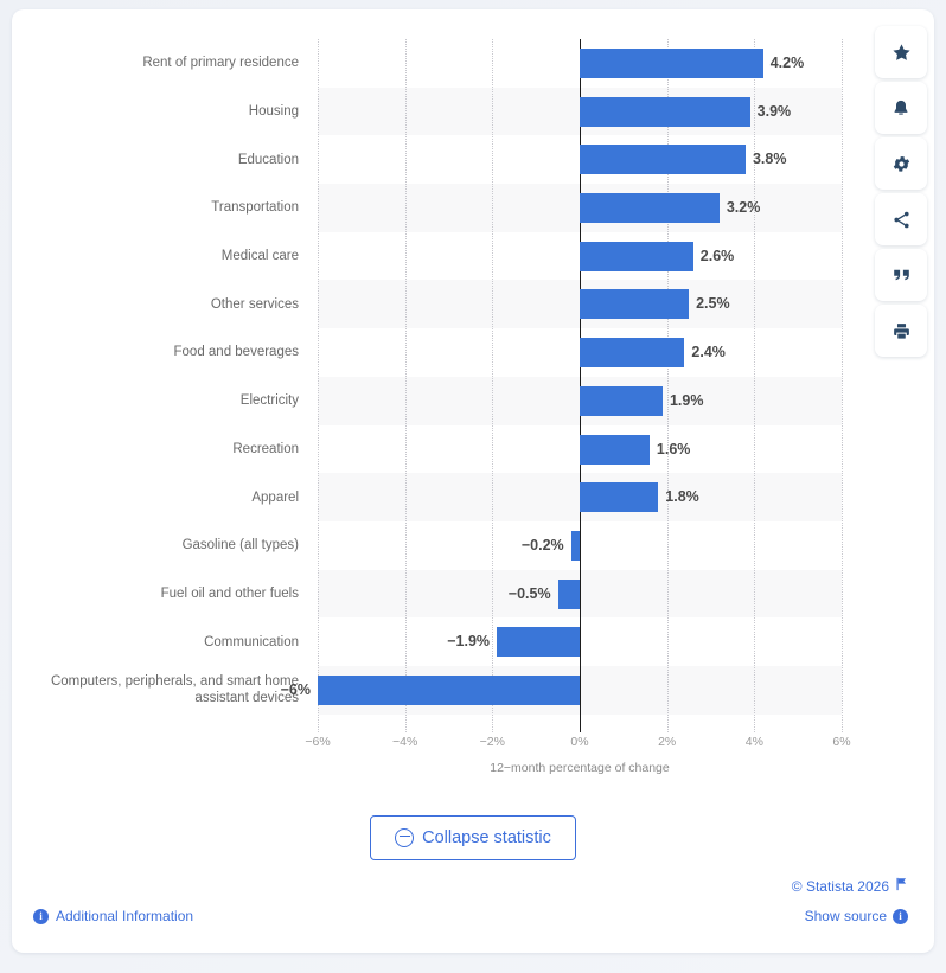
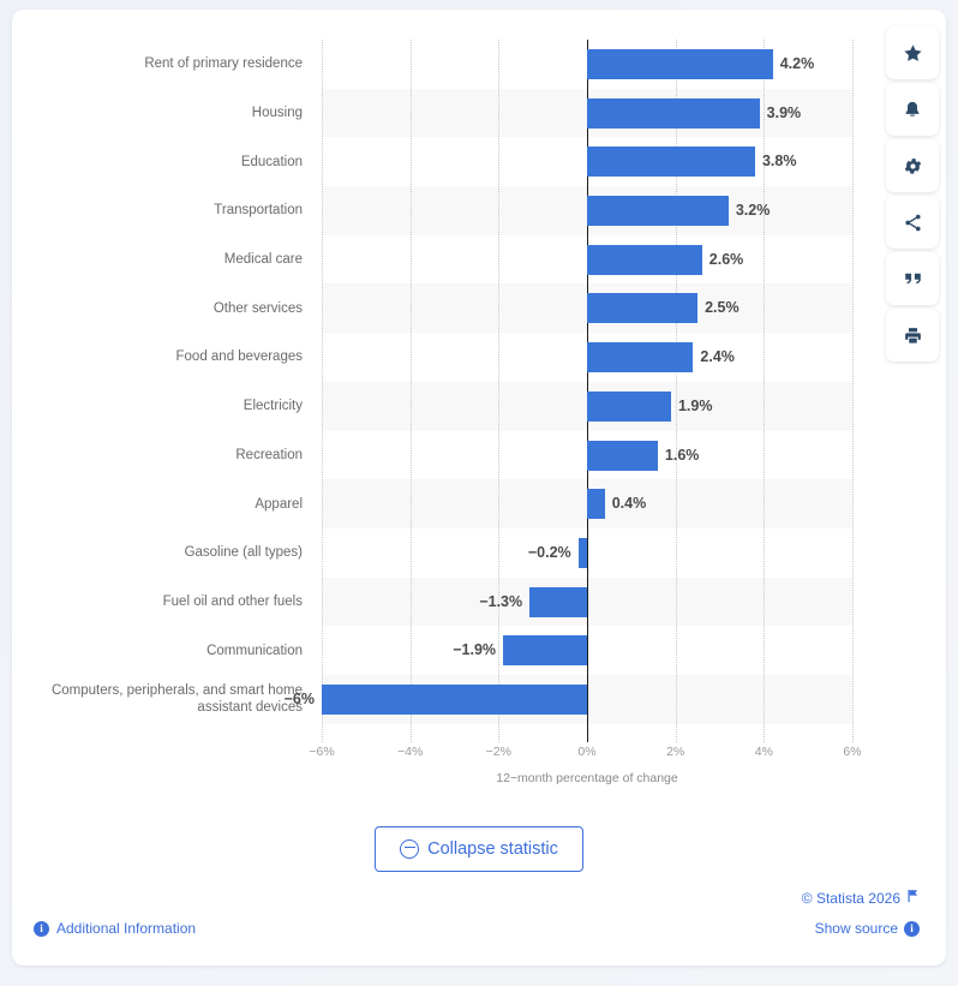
Apparel: 1.8% -> 0.4%
Fuel oil and other fuels: −0.5% -> −1.3%
